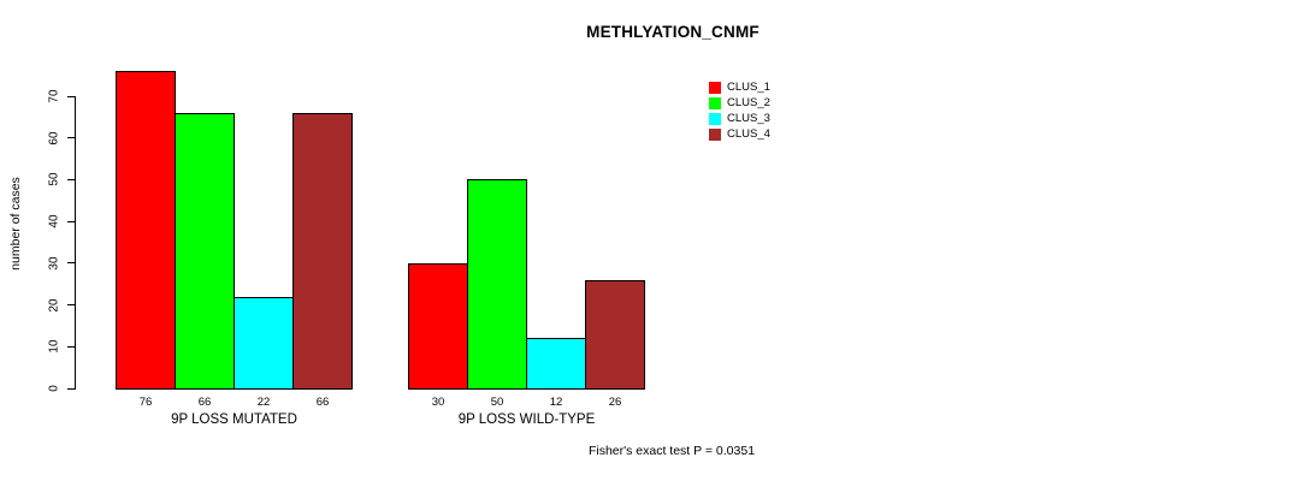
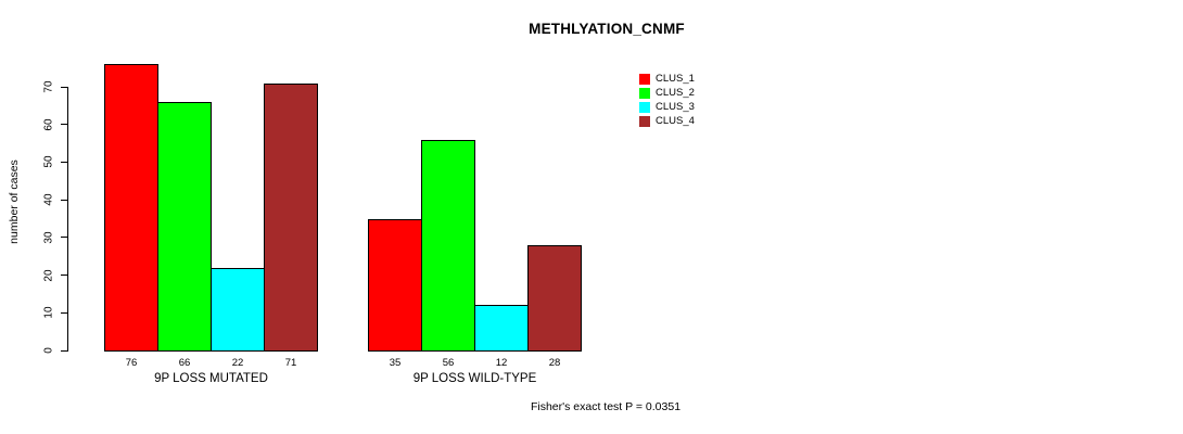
CLUS_4/9P LOSS MUTATED: 66 -> 71
CLUS_1/9P LOSS WILD-TYPE: 30 -> 35
CLUS_2/9P LOSS WILD-TYPE: 50 -> 56
CLUS_4/9P LOSS WILD-TYPE: 26 -> 28
